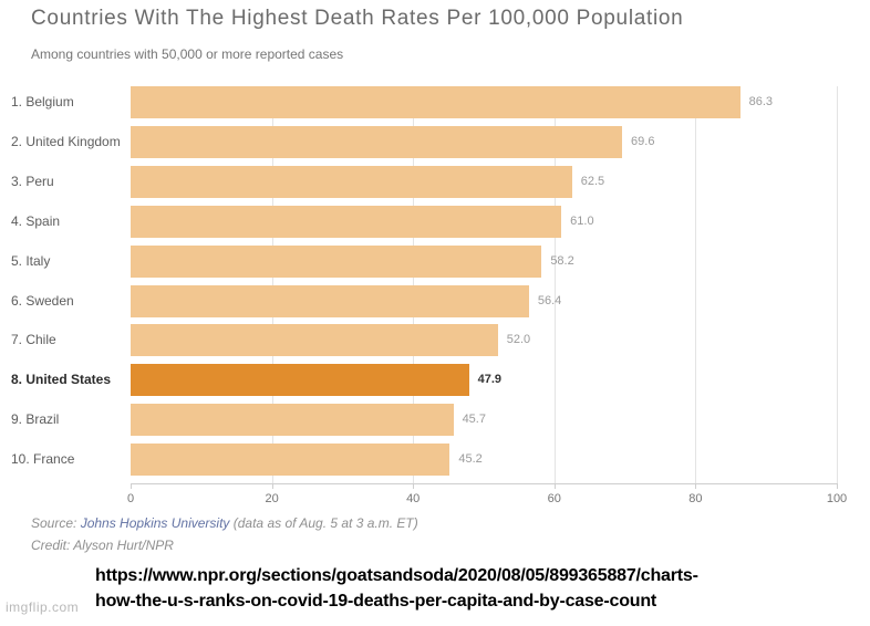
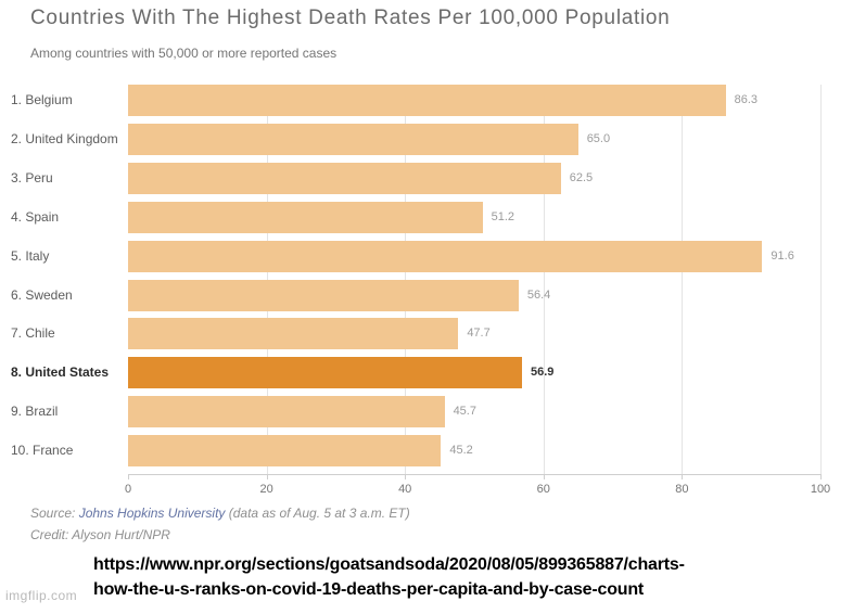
2. United Kingdom: 69.6 -> 65.0
4. Spain: 61.0 -> 51.2
5. Italy: 58.2 -> 91.6
7. Chile: 52.0 -> 47.7
8. United States: 47.9 -> 56.9
